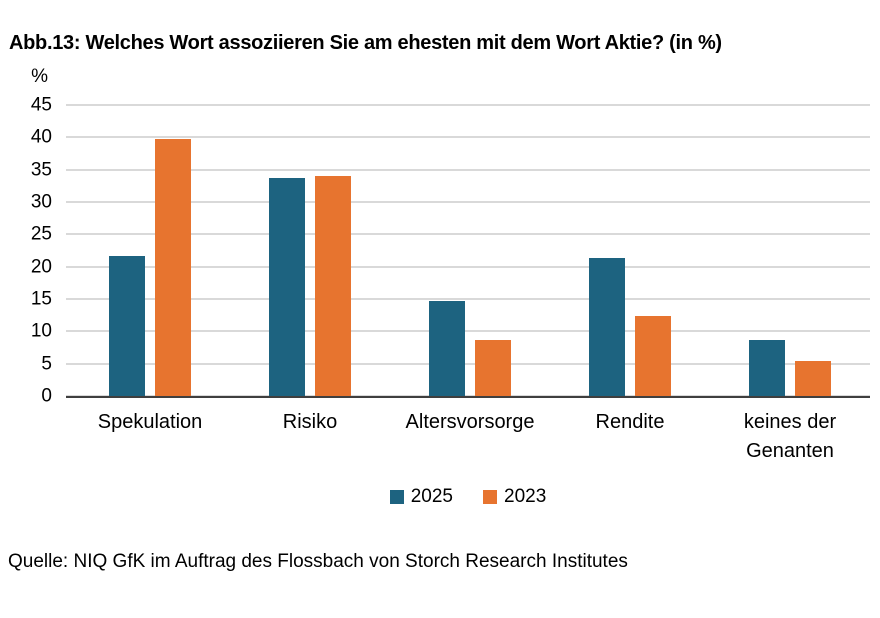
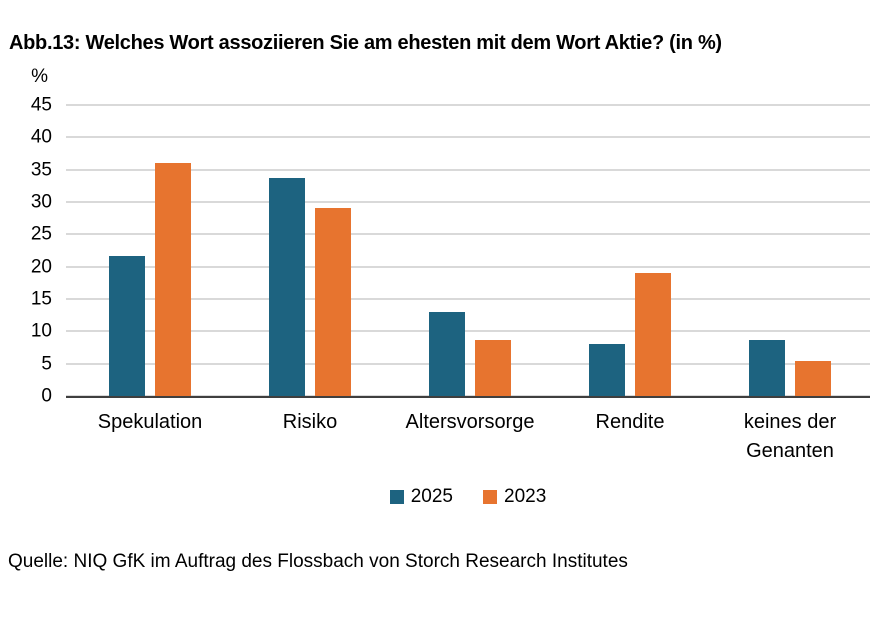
2023/Spekulation: 40 -> 36
2023/Risiko: 34 -> 29
2025/Altersvorsorge: 15 -> 13
2025/Rendite: 21 -> 8
2023/Rendite: 12 -> 19
